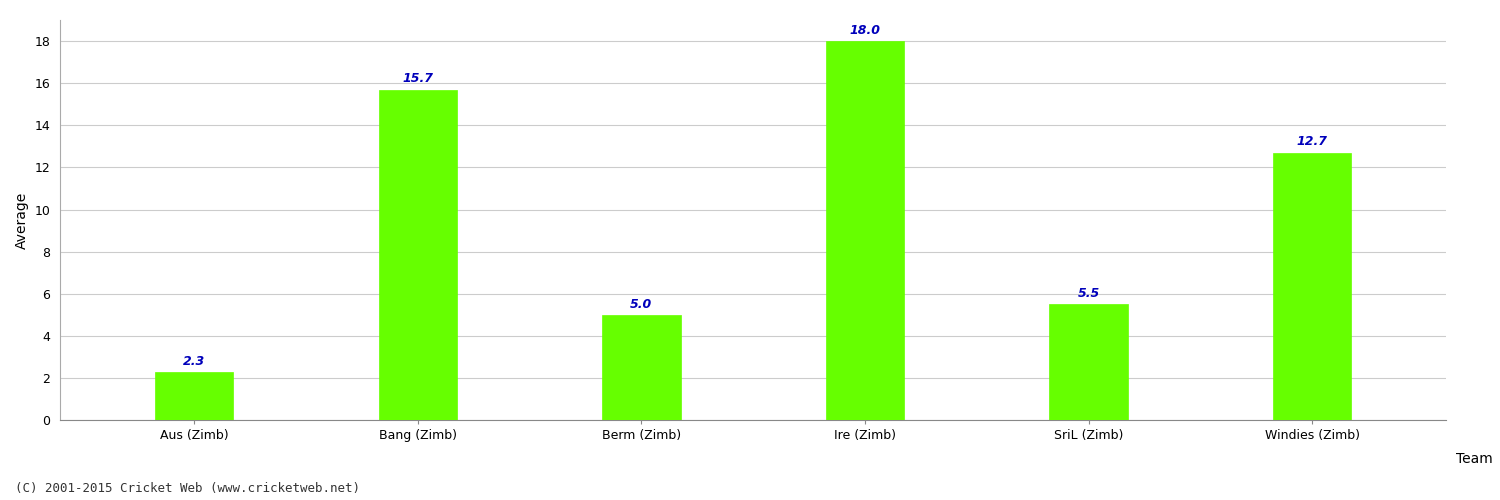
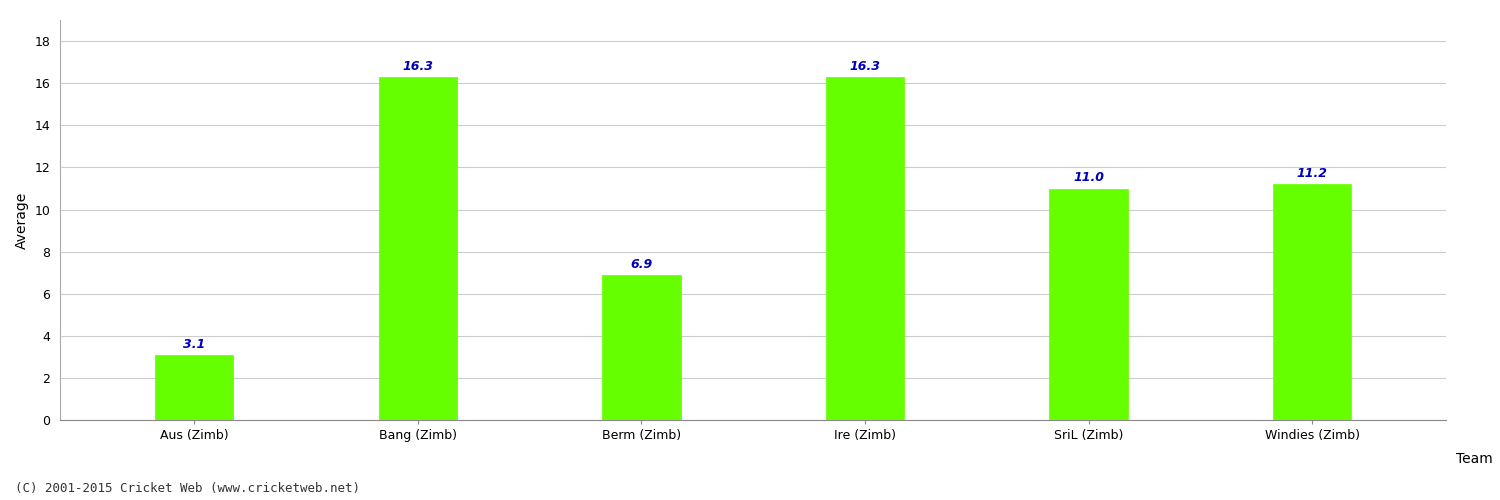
Aus (Zimb): 2.3 -> 3.1
Bang (Zimb): 15.7 -> 16.3
Berm (Zimb): 5.0 -> 6.9
Ire (Zimb): 18.0 -> 16.3
SriL (Zimb): 5.5 -> 11.0
Windies (Zimb): 12.7 -> 11.2
